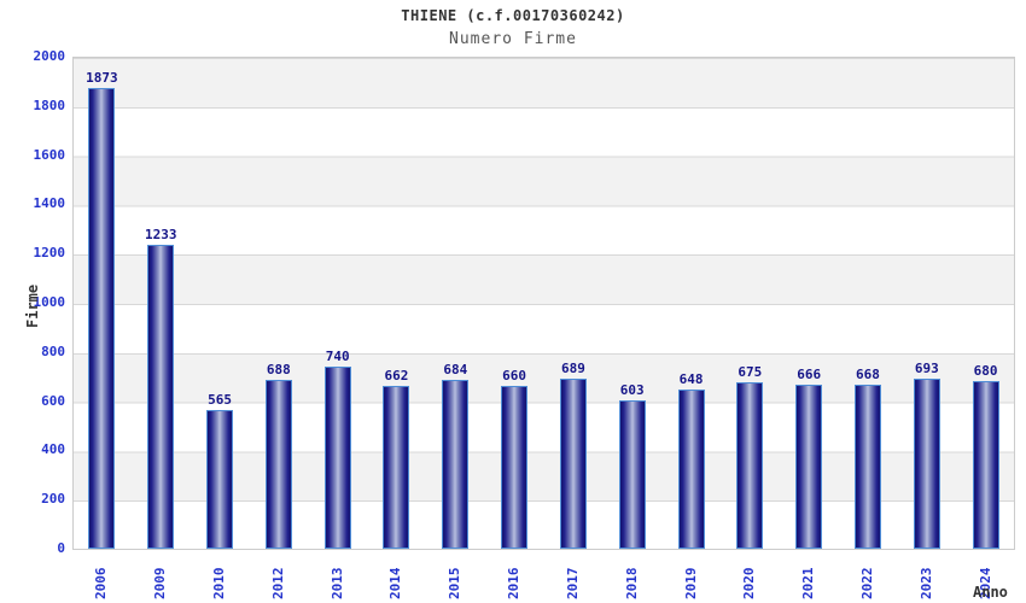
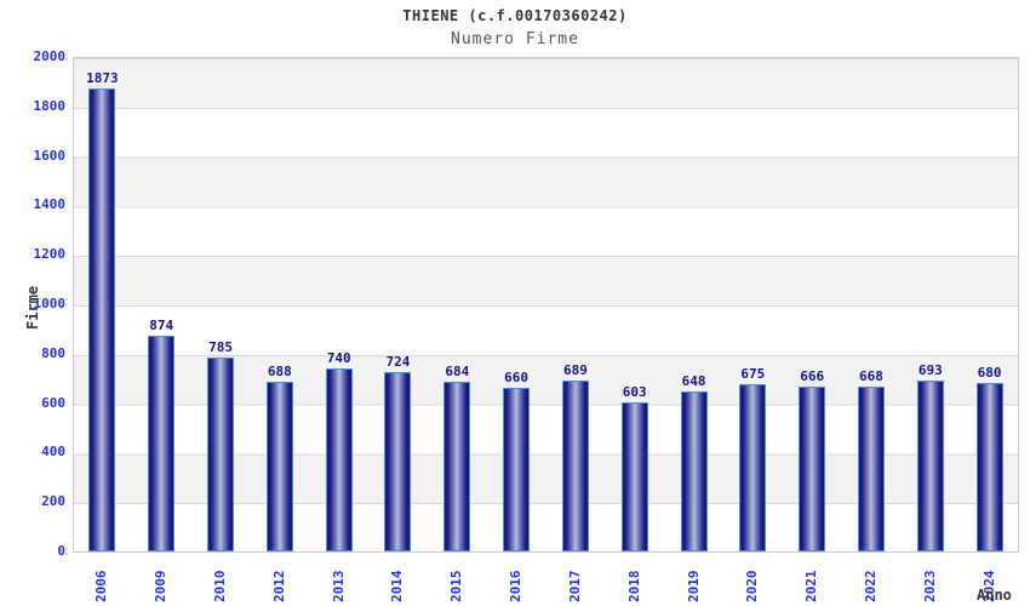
2009: 1233 -> 874
2010: 565 -> 785
2014: 662 -> 724
